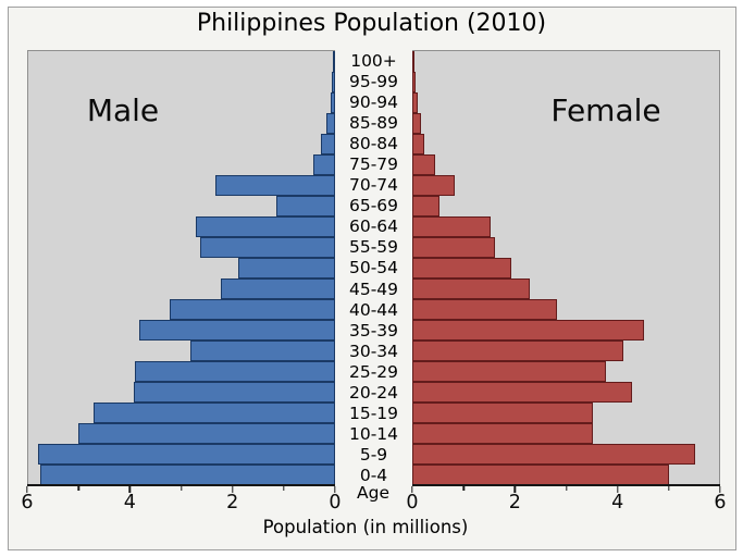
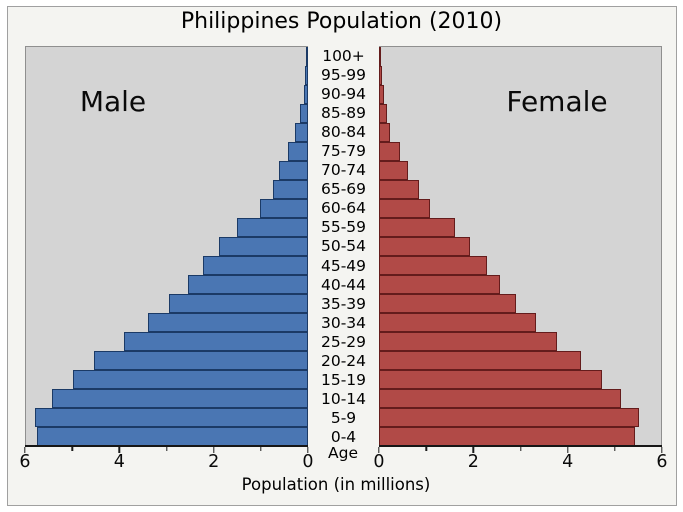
Female/0-4: 5.0 -> 5.4
Male/10-14: 5.0 -> 5.4
Female/10-14: 3.5 -> 5.1
Male/15-19: 4.7 -> 5.0
Female/15-19: 3.5 -> 4.7
Male/20-24: 3.9 -> 4.5
Male/30-34: 2.8 -> 3.4
Female/30-34: 4.1 -> 3.3
Male/35-39: 3.8 -> 2.9
Female/35-39: 4.5 -> 2.9
Male/40-44: 3.2 -> 2.5
Female/40-44: 2.8 -> 2.5
Male/55-59: 2.6 -> 1.5
Male/60-64: 2.7 -> 1.0
Female/60-64: 1.5 -> 1.1
Male/65-69: 1.1 -> 0.7
Female/65-69: 0.5 -> 0.8
Male/70-74: 2.3 -> 0.6
Female/70-74: 0.8 -> 0.6
